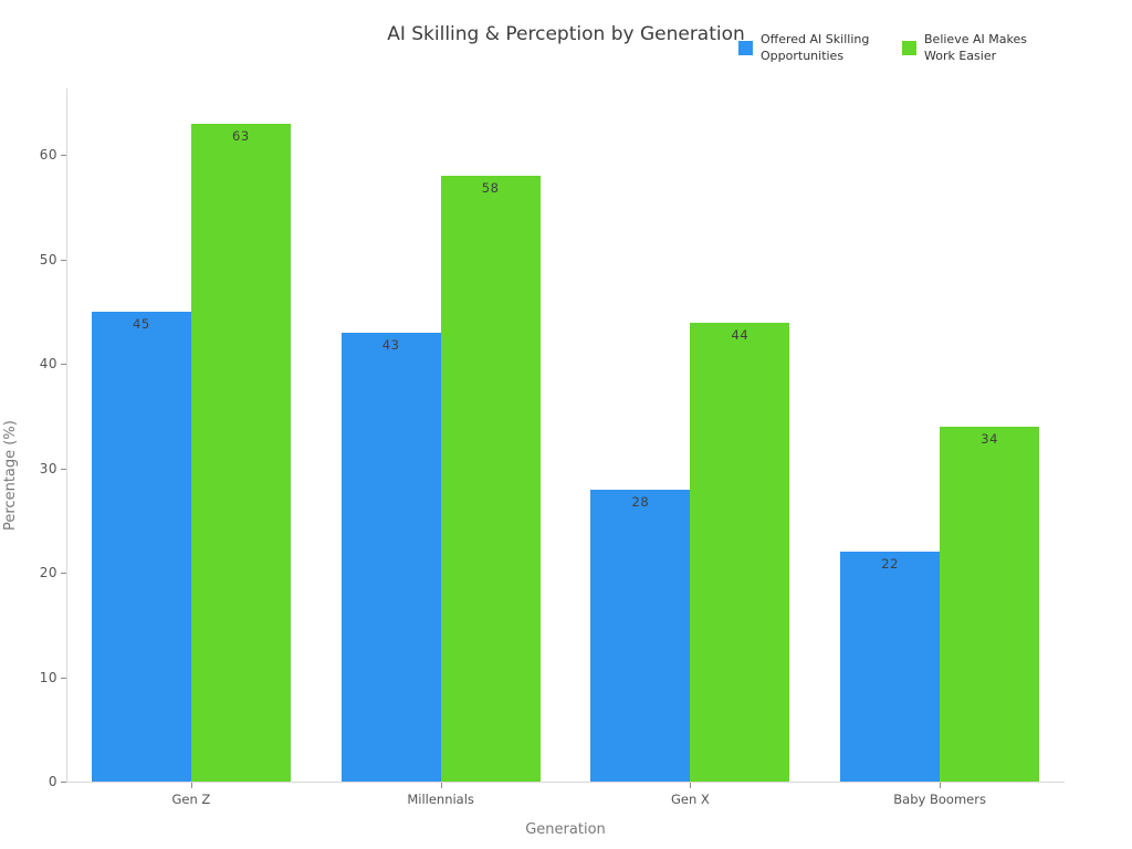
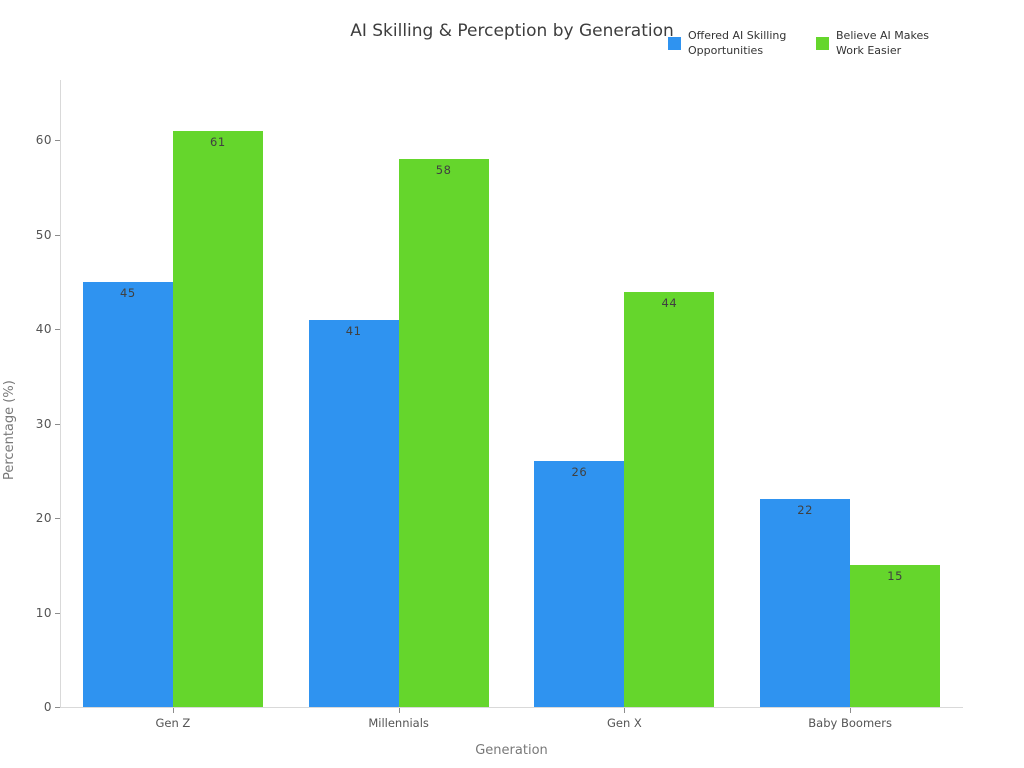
Believe AI Makes Work Easier/Gen Z: 63 -> 61
Offered AI Skilling Opportunities/Millennials: 43 -> 41
Offered AI Skilling Opportunities/Gen X: 28 -> 26
Believe AI Makes Work Easier/Baby Boomers: 34 -> 15
